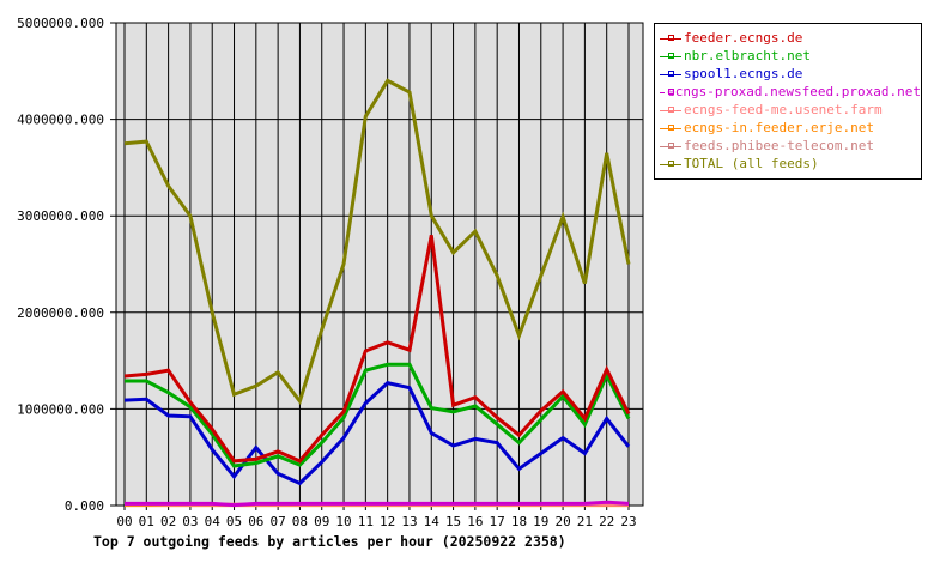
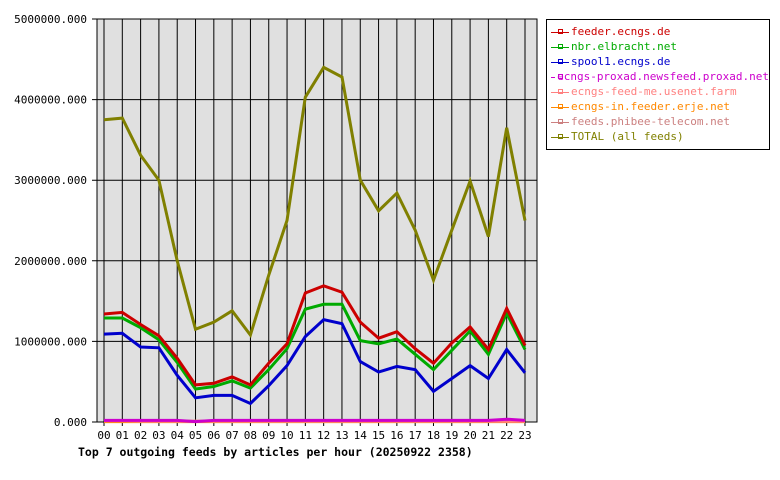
feeder.ecngs.de/02: 1400000 -> 1200000
spool1.ecngs.de/06: 600000 -> 300000
feeder.ecngs.de/14: 2800000 -> 1200000
